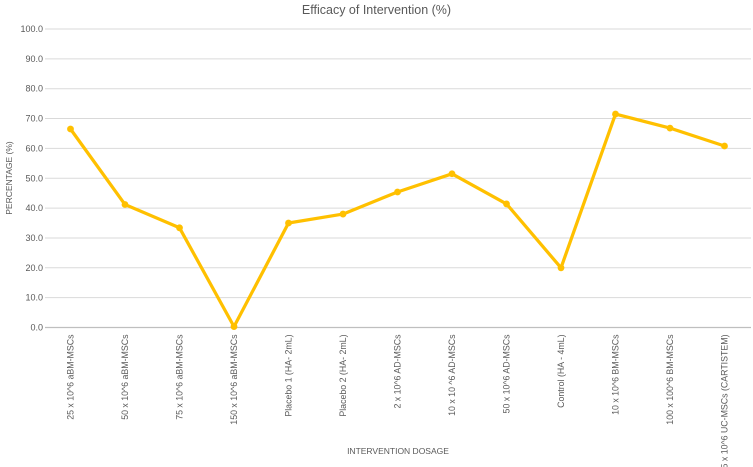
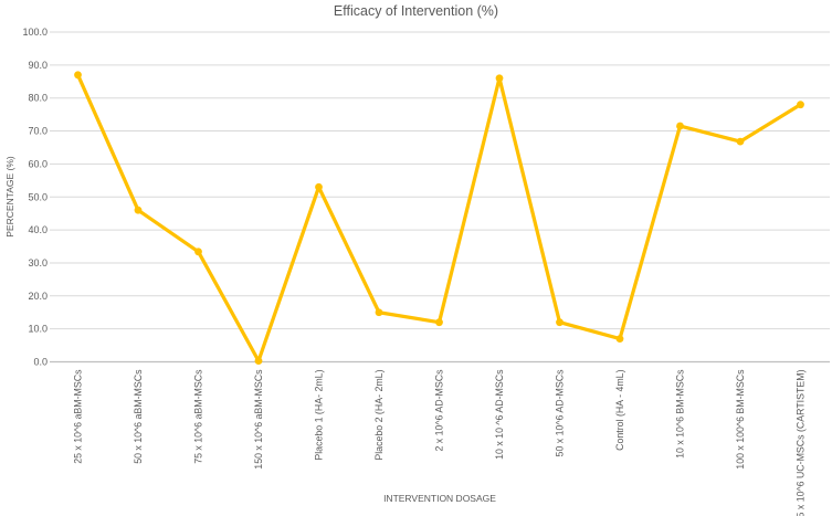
25 x 10^6 aBM-MSCs: 66 -> 87
50 x 10^6 aBM-MSCs: 41 -> 46
Placebo 1 (HA- 2mL): 35 -> 53
Placebo 2 (HA- 2mL): 38 -> 15
2 x 10^6 AD-MSCs: 45 -> 12
10 x 10 ^6 AD-MSCs: 52 -> 86
50 x 10^6 AD-MSCs: 41 -> 12
Control (HA - 4mL): 20 -> 7
5 x 10^6 UC-MSCs (CARTISTEM): 61 -> 78
